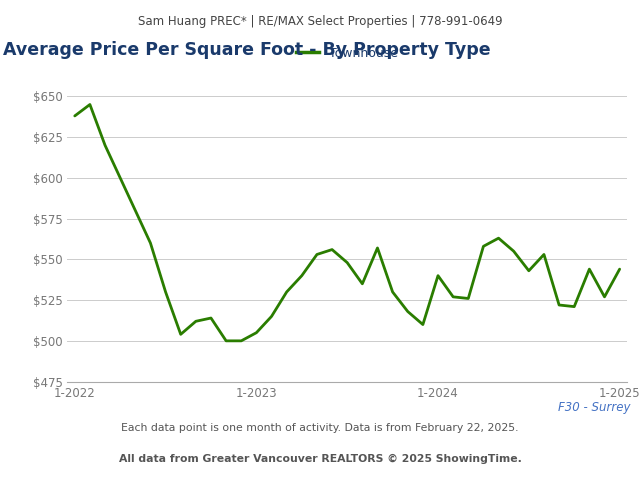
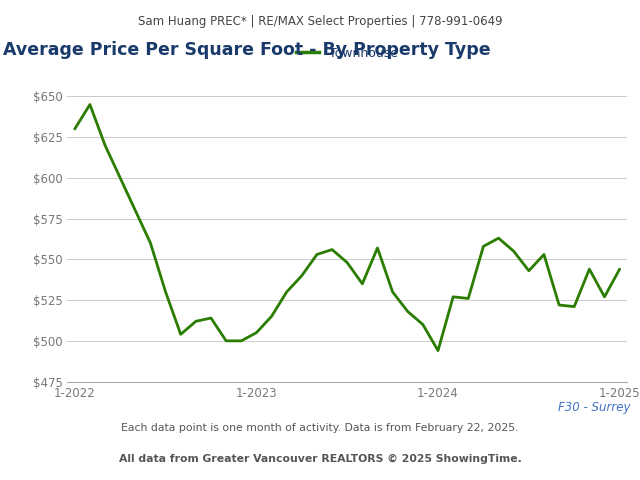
1-2022: $638 -> $630
1-2024: $540 -> $494
